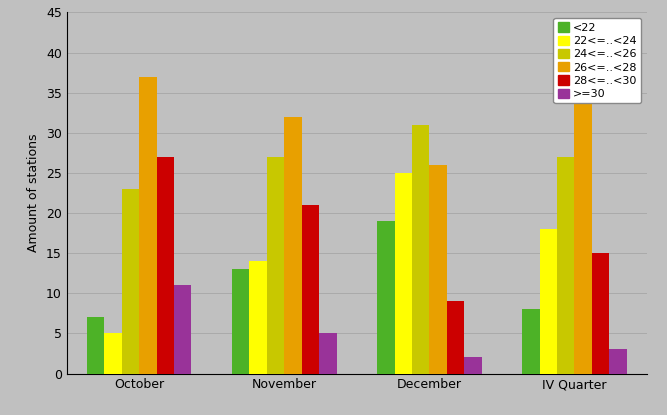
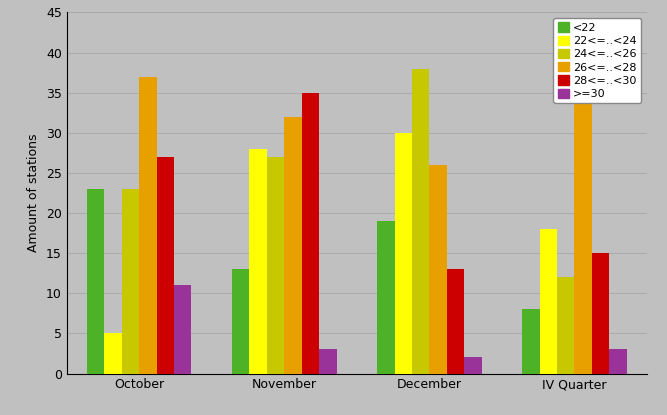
<22/October: 7 -> 23
22<=..<24/November: 14 -> 28
28<=..<30/November: 21 -> 35
>=30/November: 5 -> 3
22<=..<24/December: 25 -> 30
24<=..<26/December: 31 -> 38
28<=..<30/December: 9 -> 13
24<=..<26/IV Quarter: 27 -> 12
